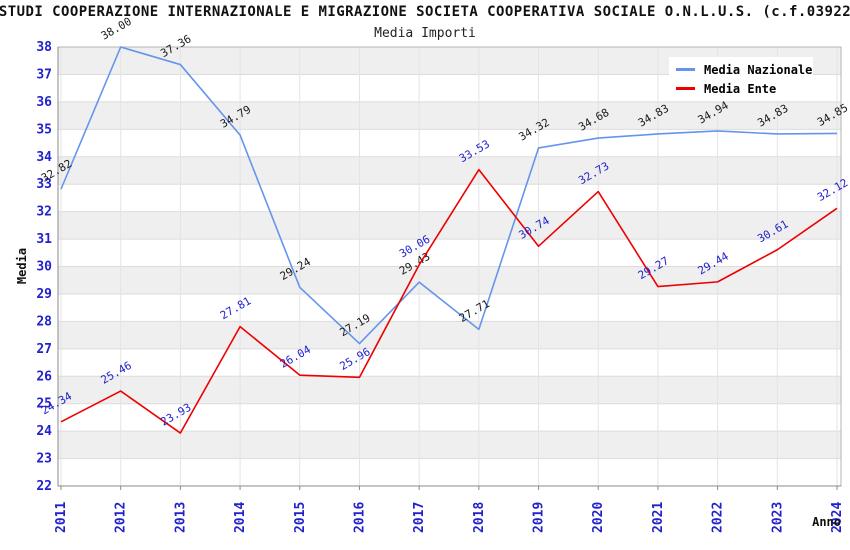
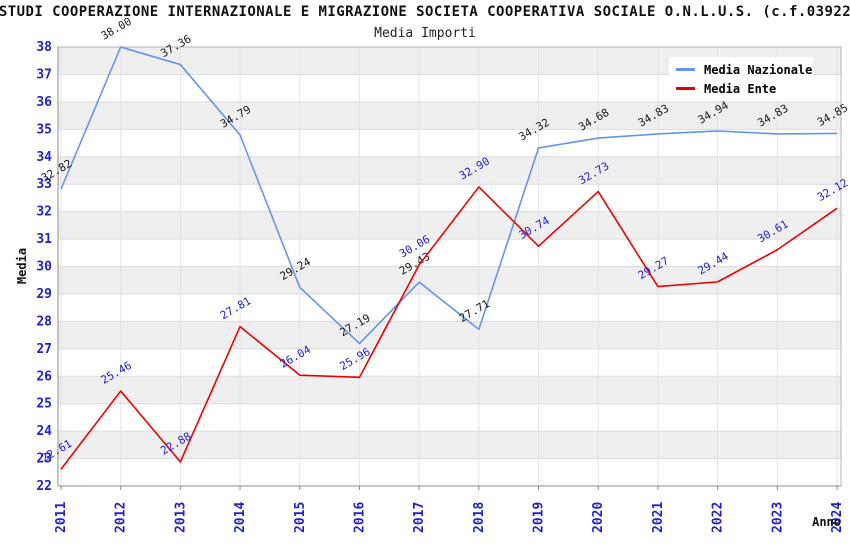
Media Ente/2011: 24.34 -> 22.61
Media Ente/2013: 23.93 -> 22.88
Media Ente/2018: 33.53 -> 32.90
